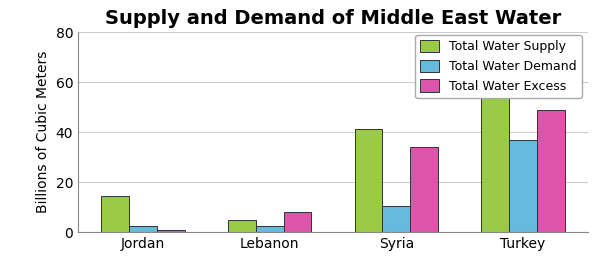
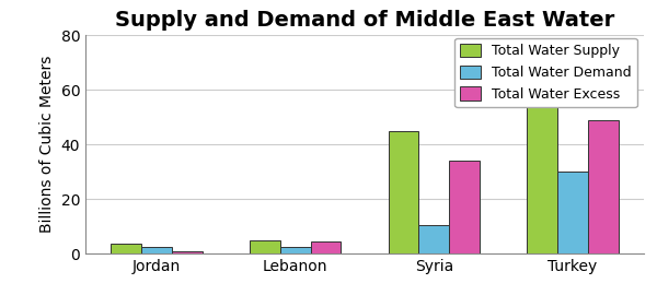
Total Water Supply/Jordan: 14.5 -> 3.5
Total Water Excess/Lebanon: 8.0 -> 4.5
Total Water Supply/Syria: 41.5 -> 45.0
Total Water Demand/Turkey: 37.0 -> 30.0
